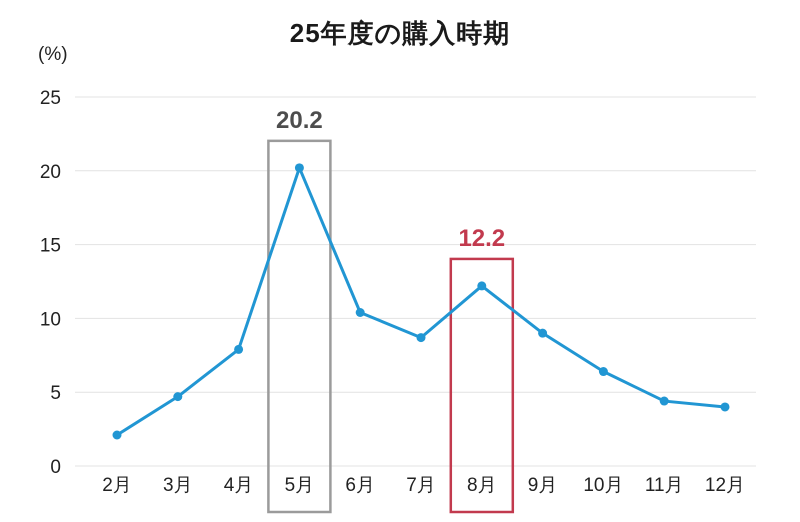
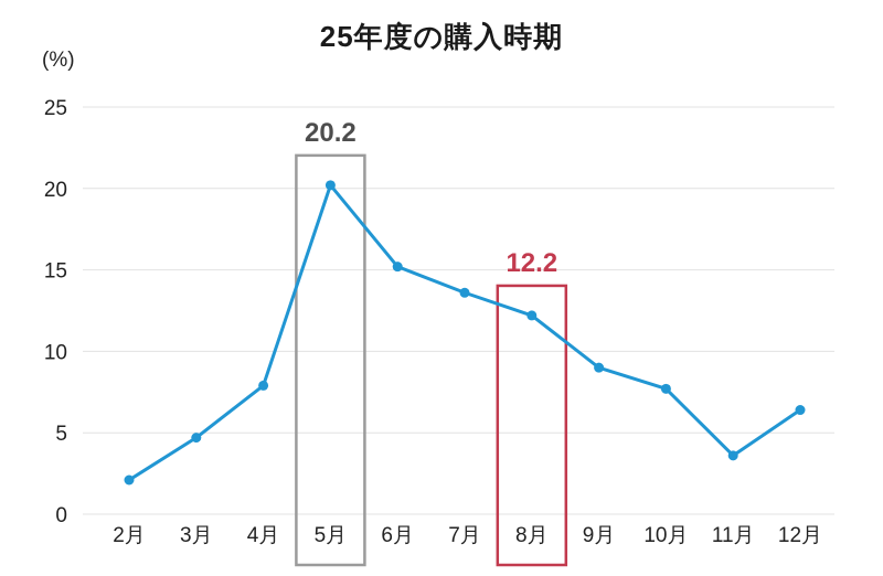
6月: 10.4 -> 15.2
7月: 8.7 -> 13.6
10月: 6.4 -> 7.7
11月: 4.4 -> 3.6
12月: 4.0 -> 6.4
